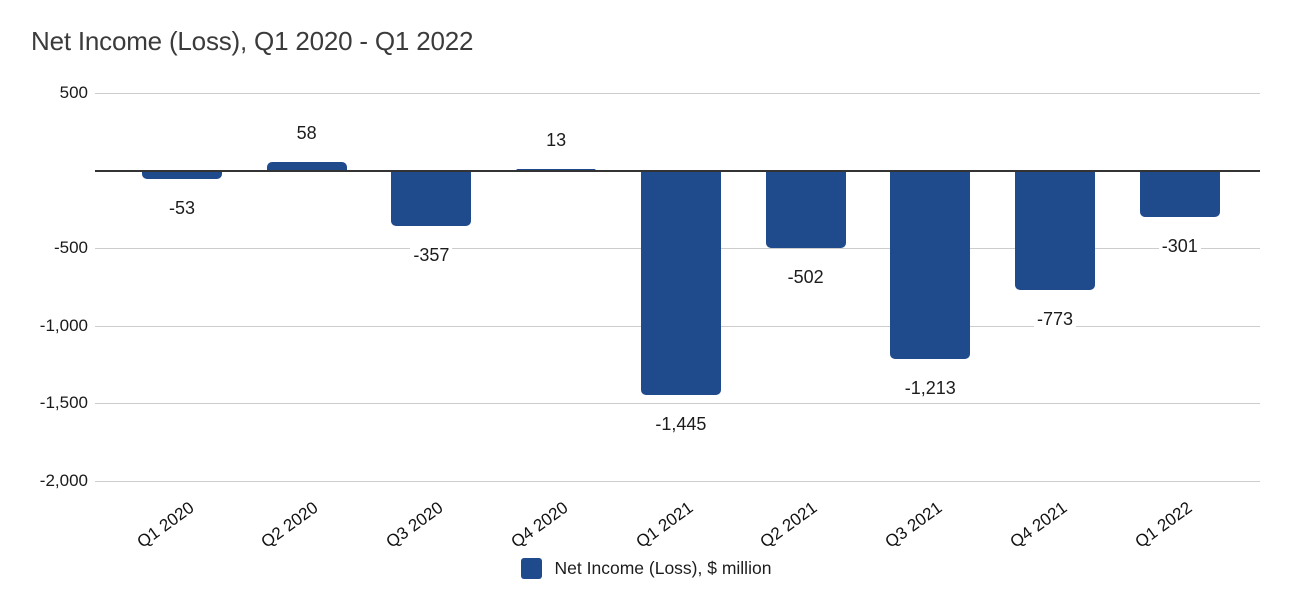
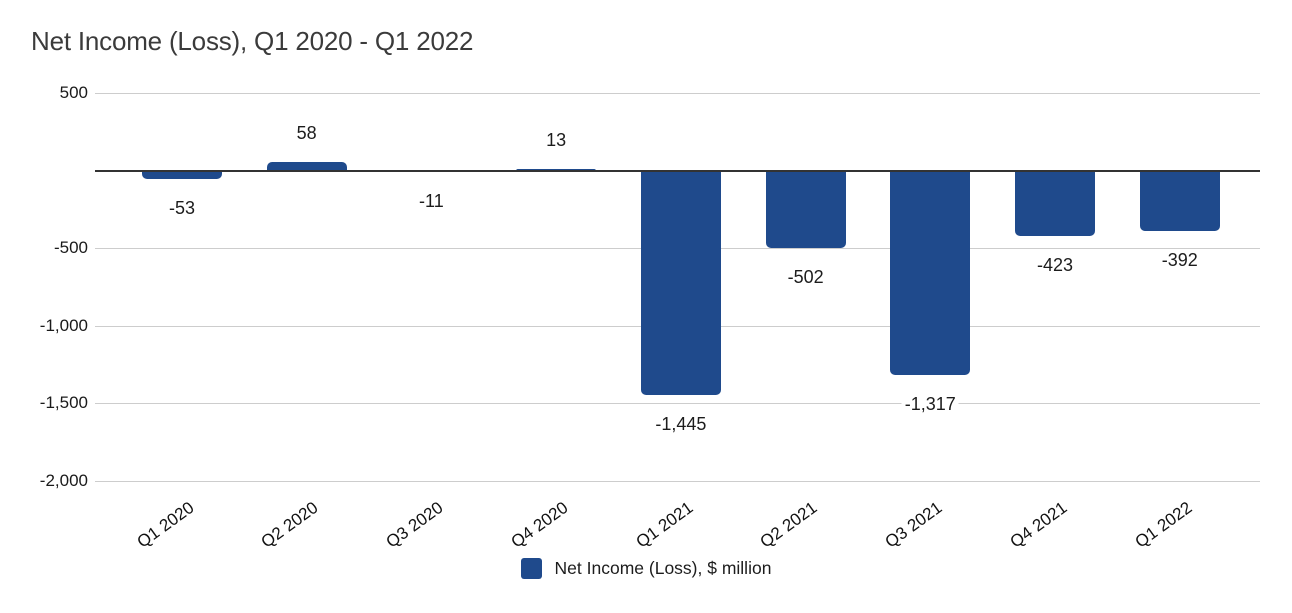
Q3 2020: -357 -> -11
Q3 2021: -1,213 -> -1,317
Q4 2021: -773 -> -423
Q1 2022: -301 -> -392
